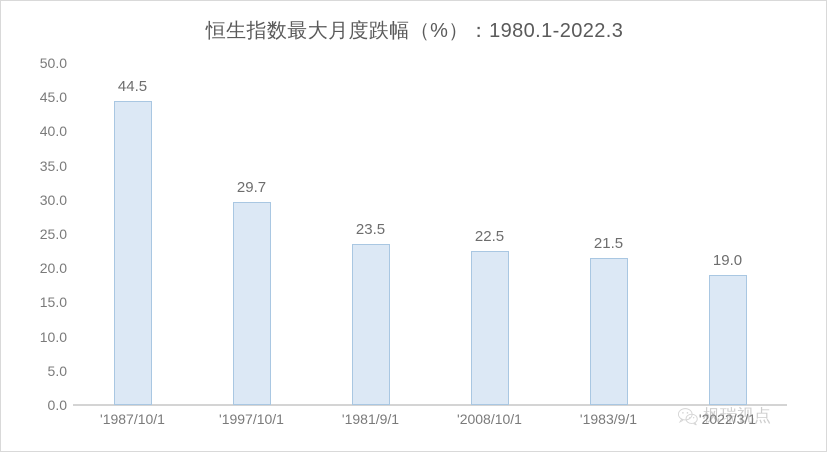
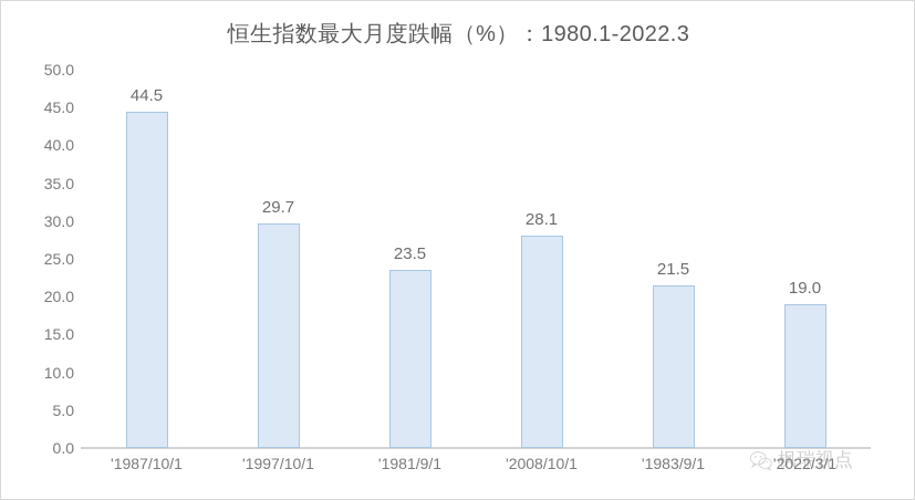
'2008/10/1: 22.5 -> 28.1
